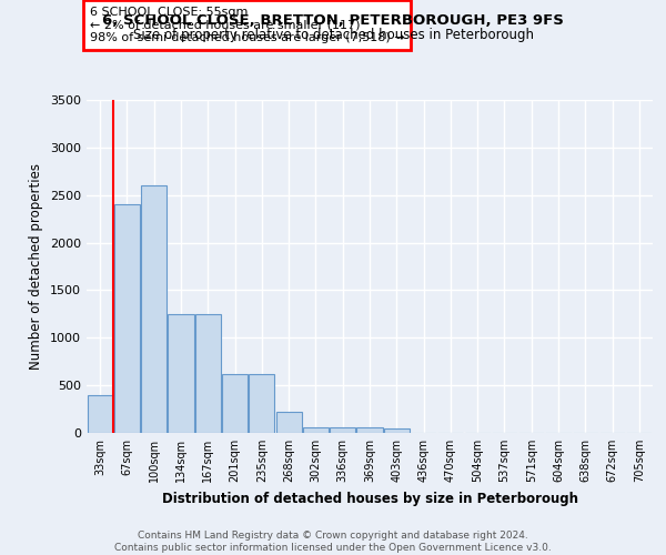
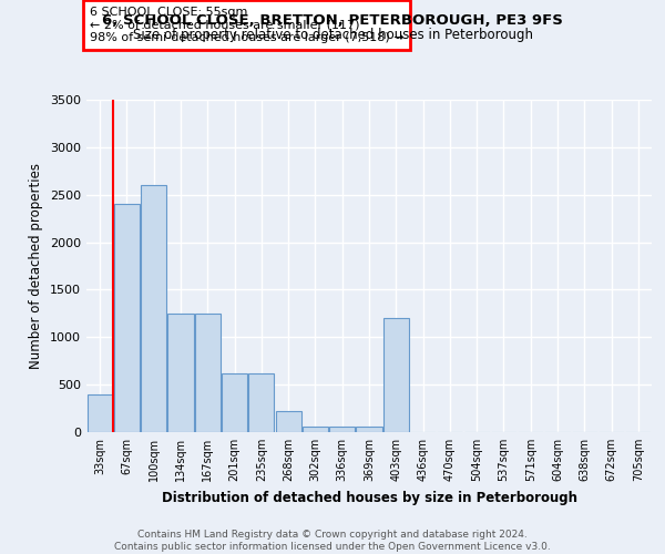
403sqm: 50 -> 1200
